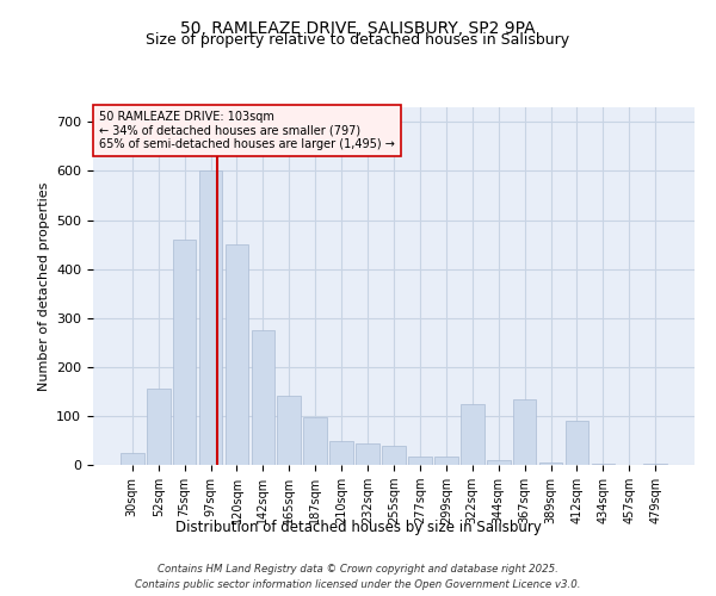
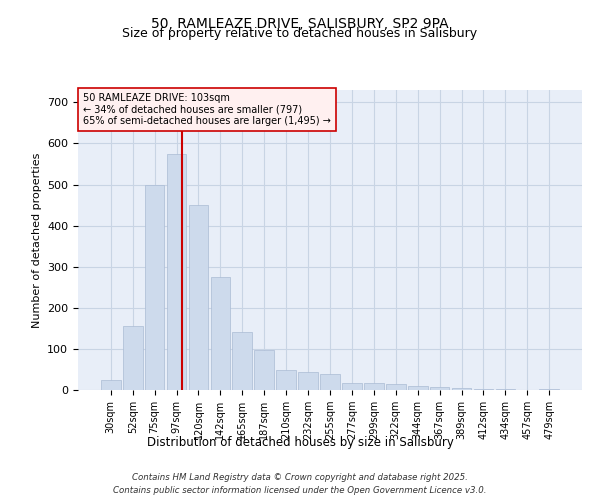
75sqm: 460 -> 500
97sqm: 600 -> 575
322sqm: 125 -> 14
367sqm: 135 -> 8
412sqm: 90 -> 3
